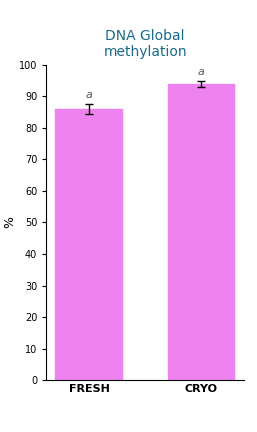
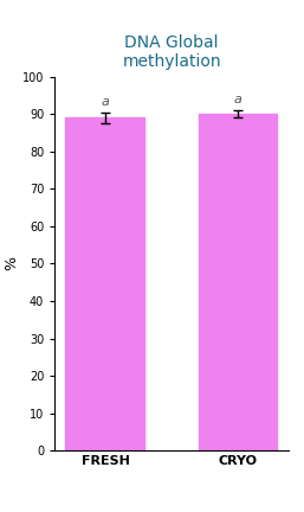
FRESH: 86 -> 89
CRYO: 94 -> 90
